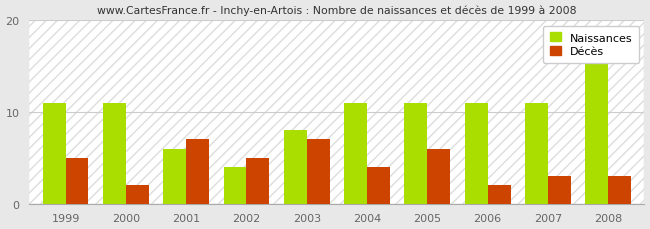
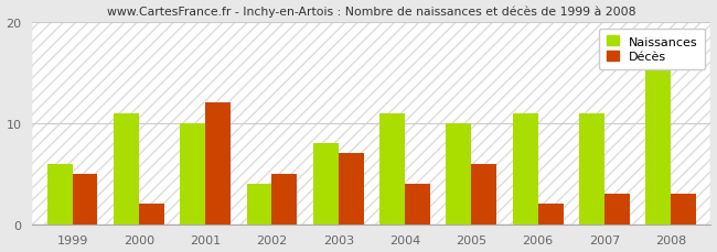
Naissances/1999: 11 -> 6
Naissances/2001: 6 -> 10
Décès/2001: 7 -> 12
Naissances/2005: 11 -> 10
